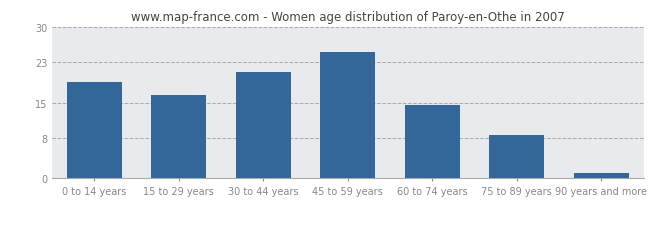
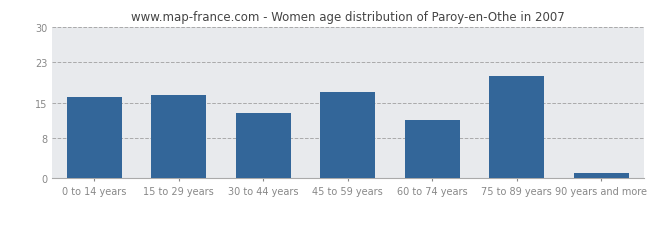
0 to 14 years: 19.0 -> 16.0
30 to 44 years: 21.0 -> 13.0
45 to 59 years: 25.0 -> 17.0
60 to 74 years: 14.5 -> 11.6
75 to 89 years: 8.5 -> 20.2
